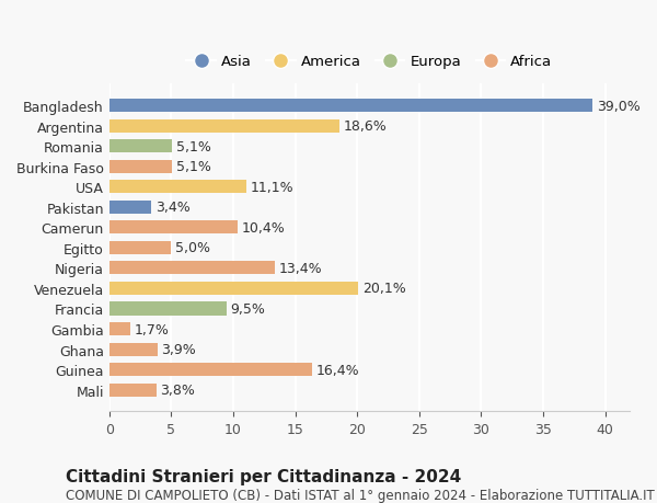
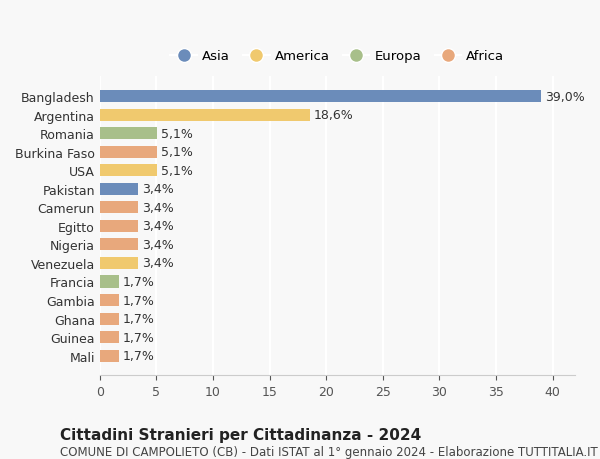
USA: 11,1% -> 5,1%
Camerun: 10,4% -> 3,4%
Egitto: 5,0% -> 3,4%
Nigeria: 13,4% -> 3,4%
Venezuela: 20,1% -> 3,4%
Francia: 9,5% -> 1,7%
Ghana: 3,9% -> 1,7%
Guinea: 16,4% -> 1,7%
Mali: 3,8% -> 1,7%
